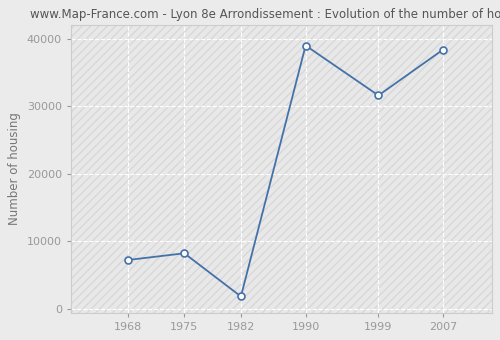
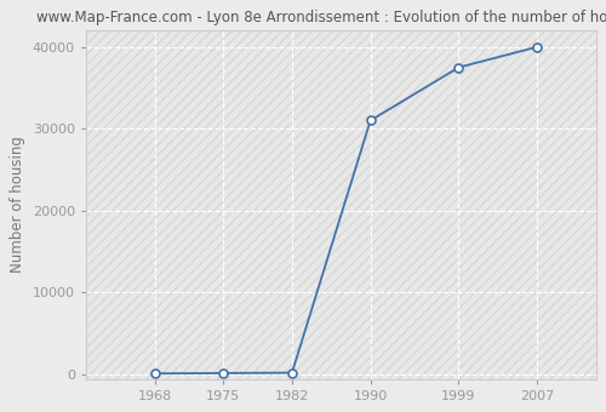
1968: 7200 -> 0
1975: 8200 -> 100
1982: 1800 -> 200
1990: 39000 -> 31000
1999: 31600 -> 37500
2007: 38400 -> 40000
